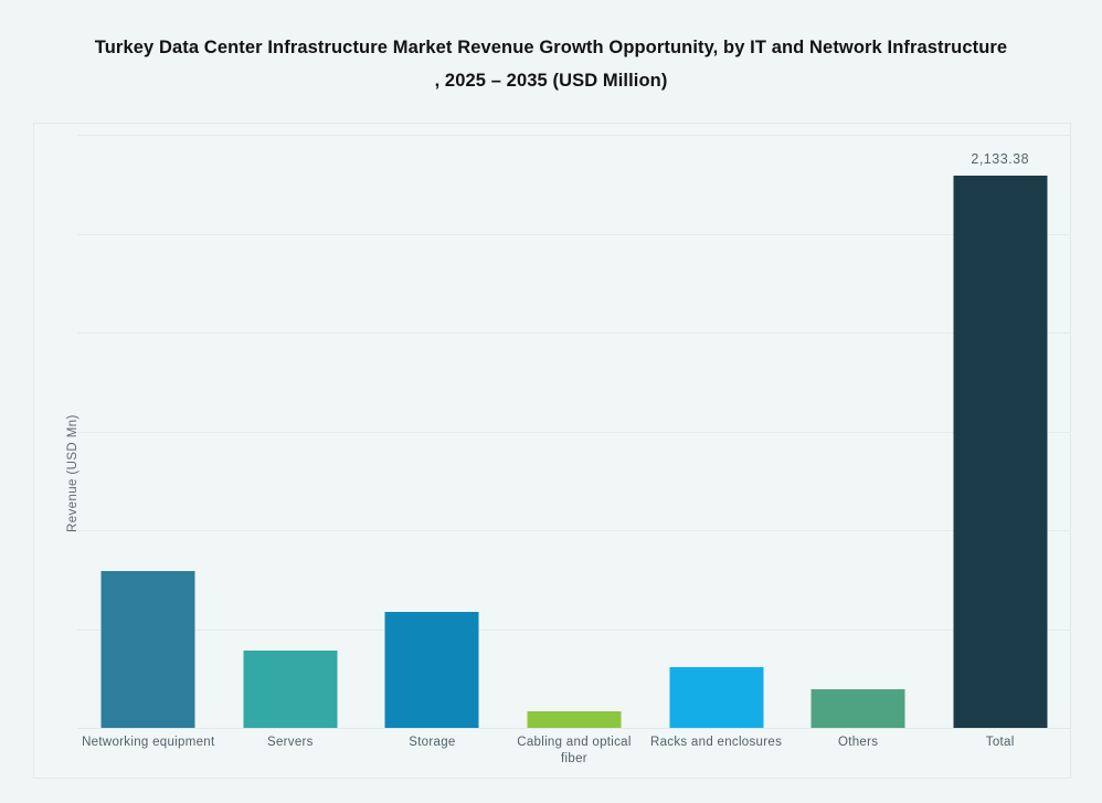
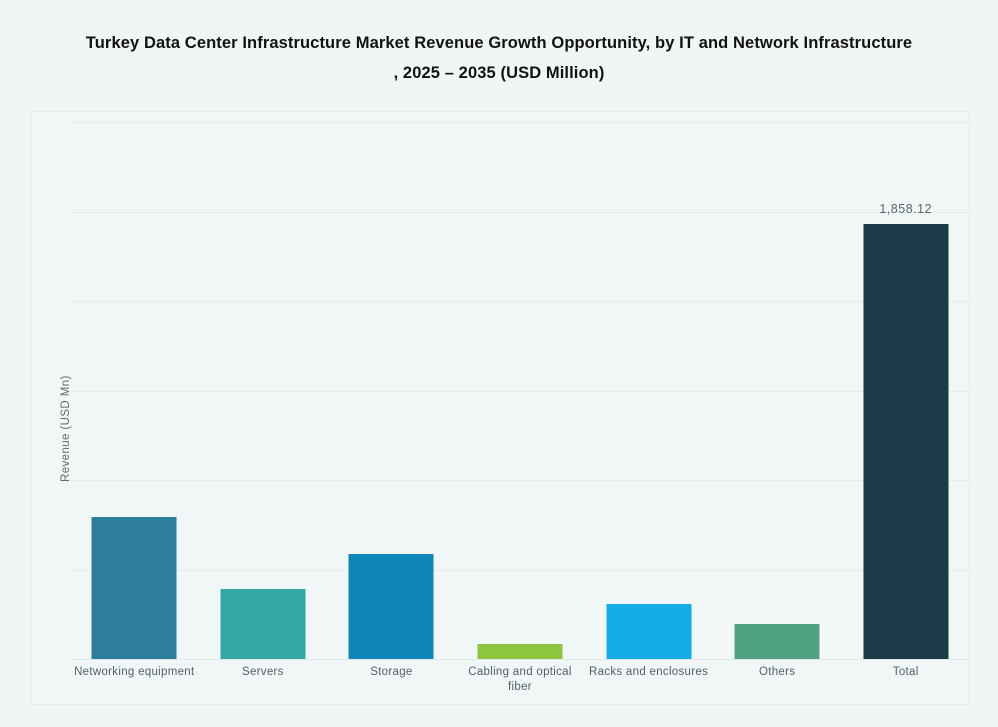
Total: 2,133.38 -> 1,858.12
